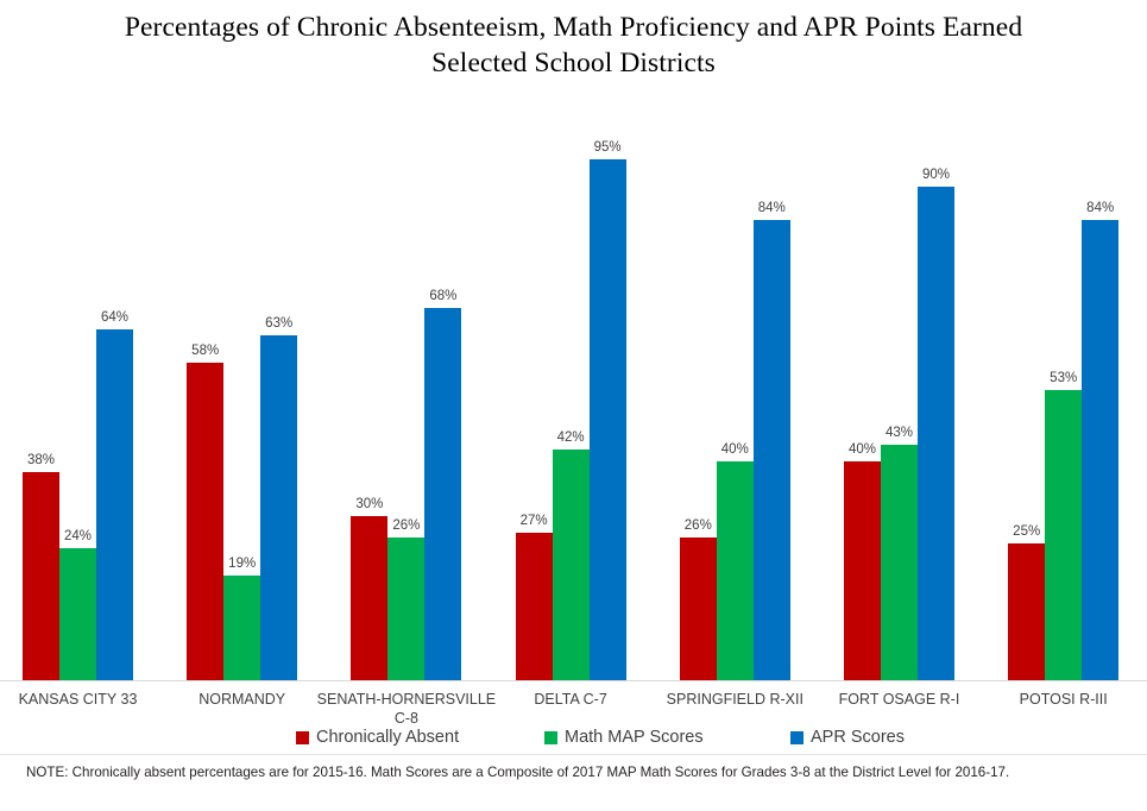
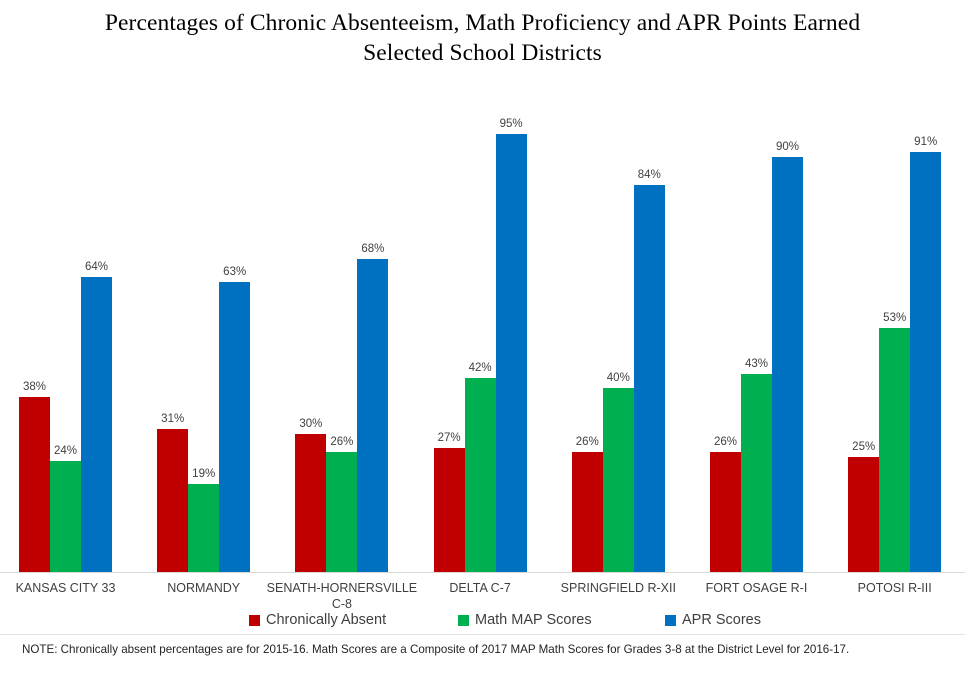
Chronically Absent/NORMANDY: 58% -> 31%
Chronically Absent/FORT OSAGE R-I: 40% -> 26%
APR Scores/POTOSI R-III: 84% -> 91%
